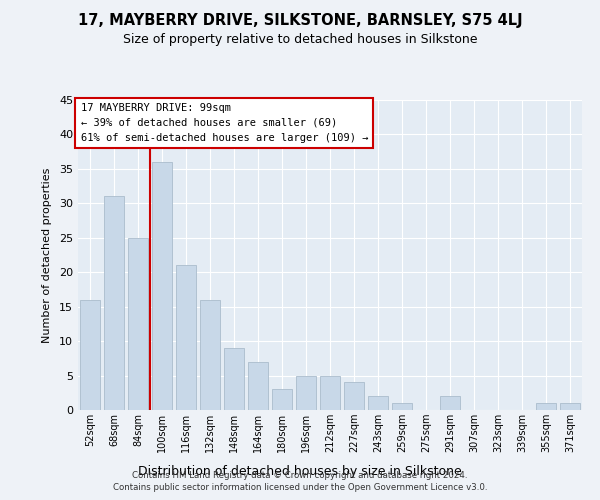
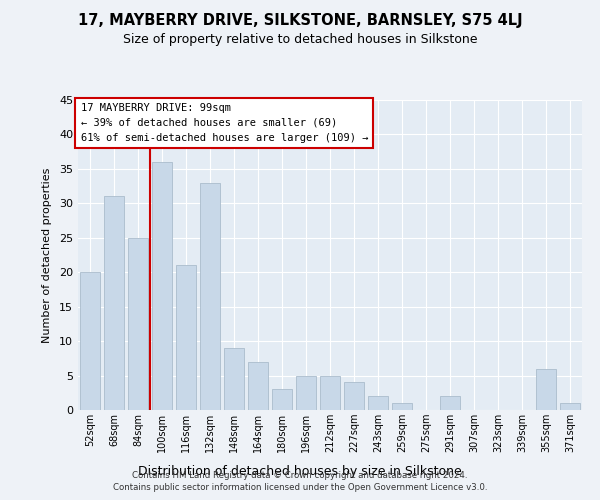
52sqm: 16 -> 20
132sqm: 16 -> 33
355sqm: 1 -> 6
